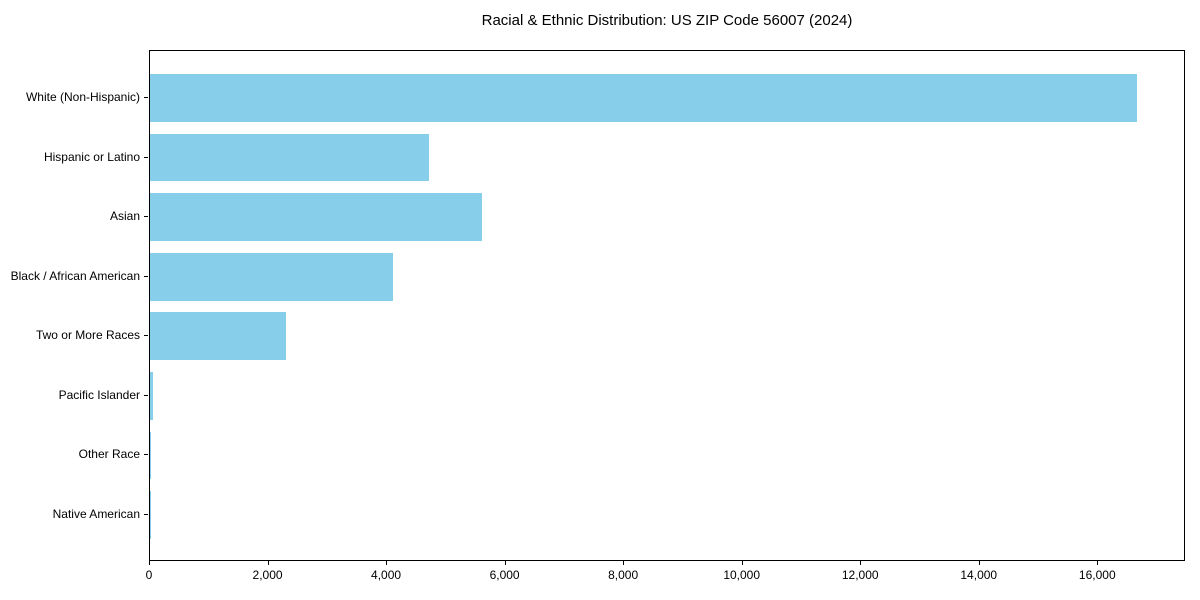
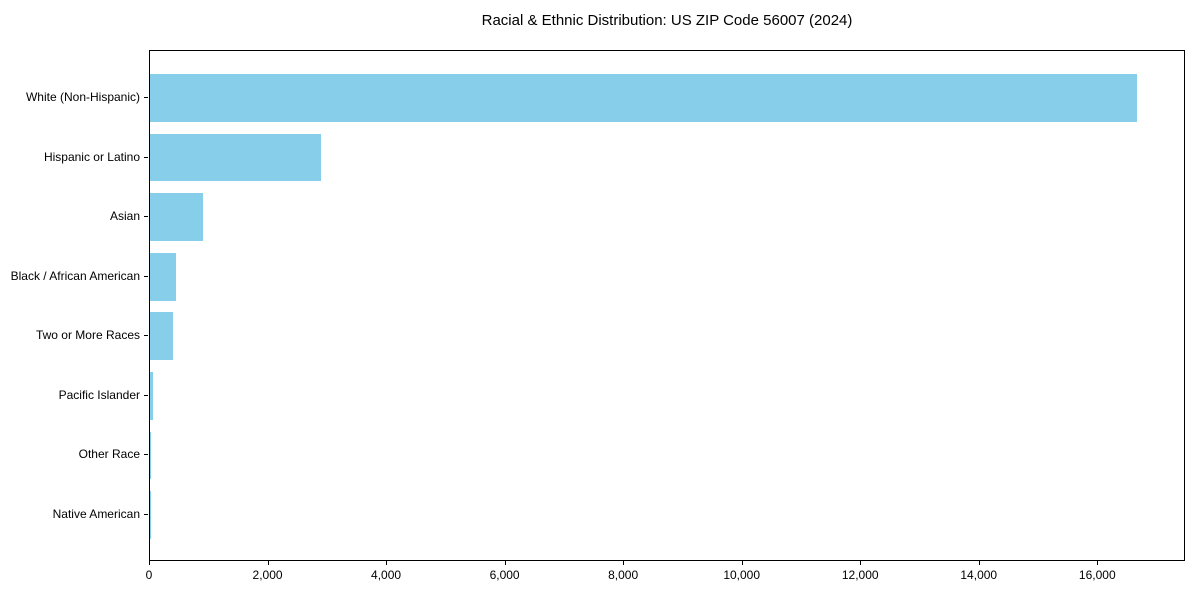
Hispanic or Latino: 4700 -> 2900
Asian: 5600 -> 900
Black / African American: 4100 -> 400
Two or More Races: 2300 -> 400
